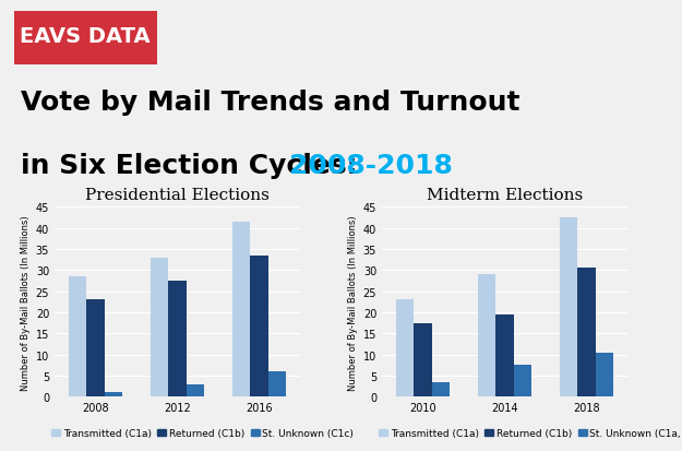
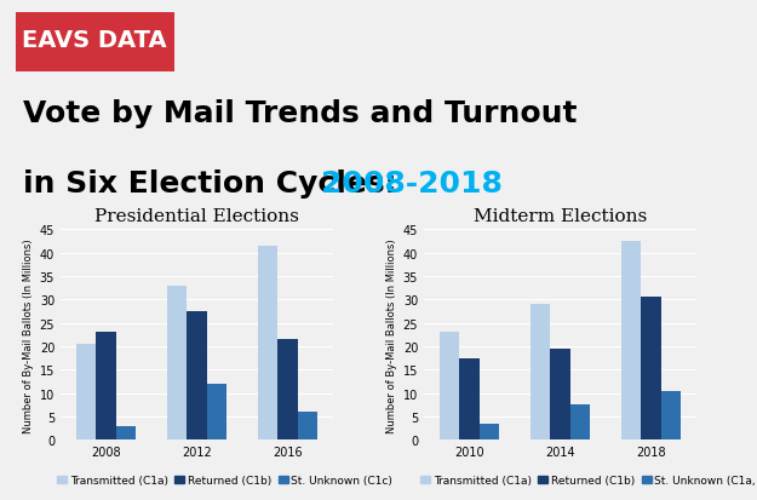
Presidential Elections/Transmitted (C1a)/2008: 28.5 -> 20.5
Presidential Elections/St. Unknown (C1c)/2008: 1 -> 3
Presidential Elections/St. Unknown (C1c)/2012: 3 -> 12
Presidential Elections/Returned (C1b)/2016: 33.5 -> 21.5
